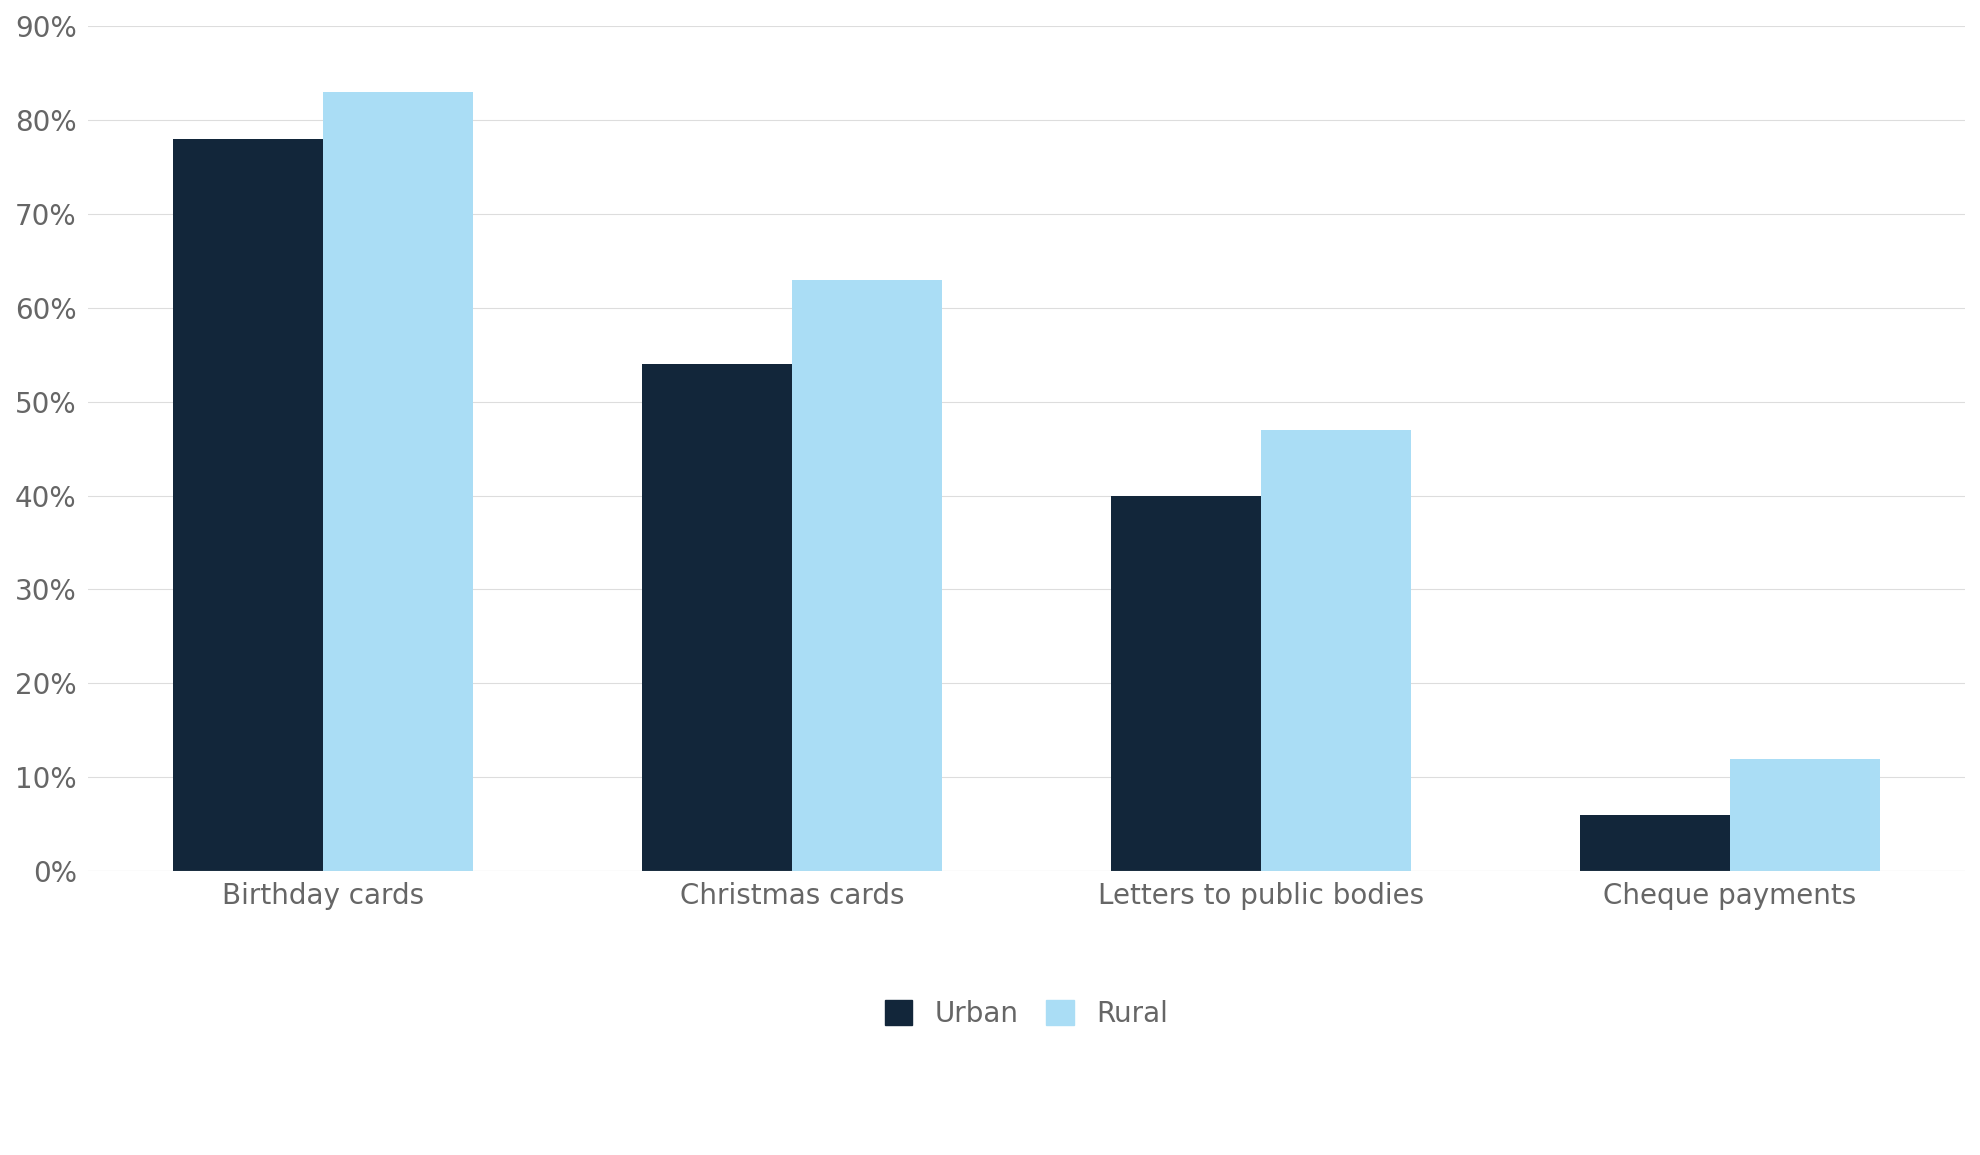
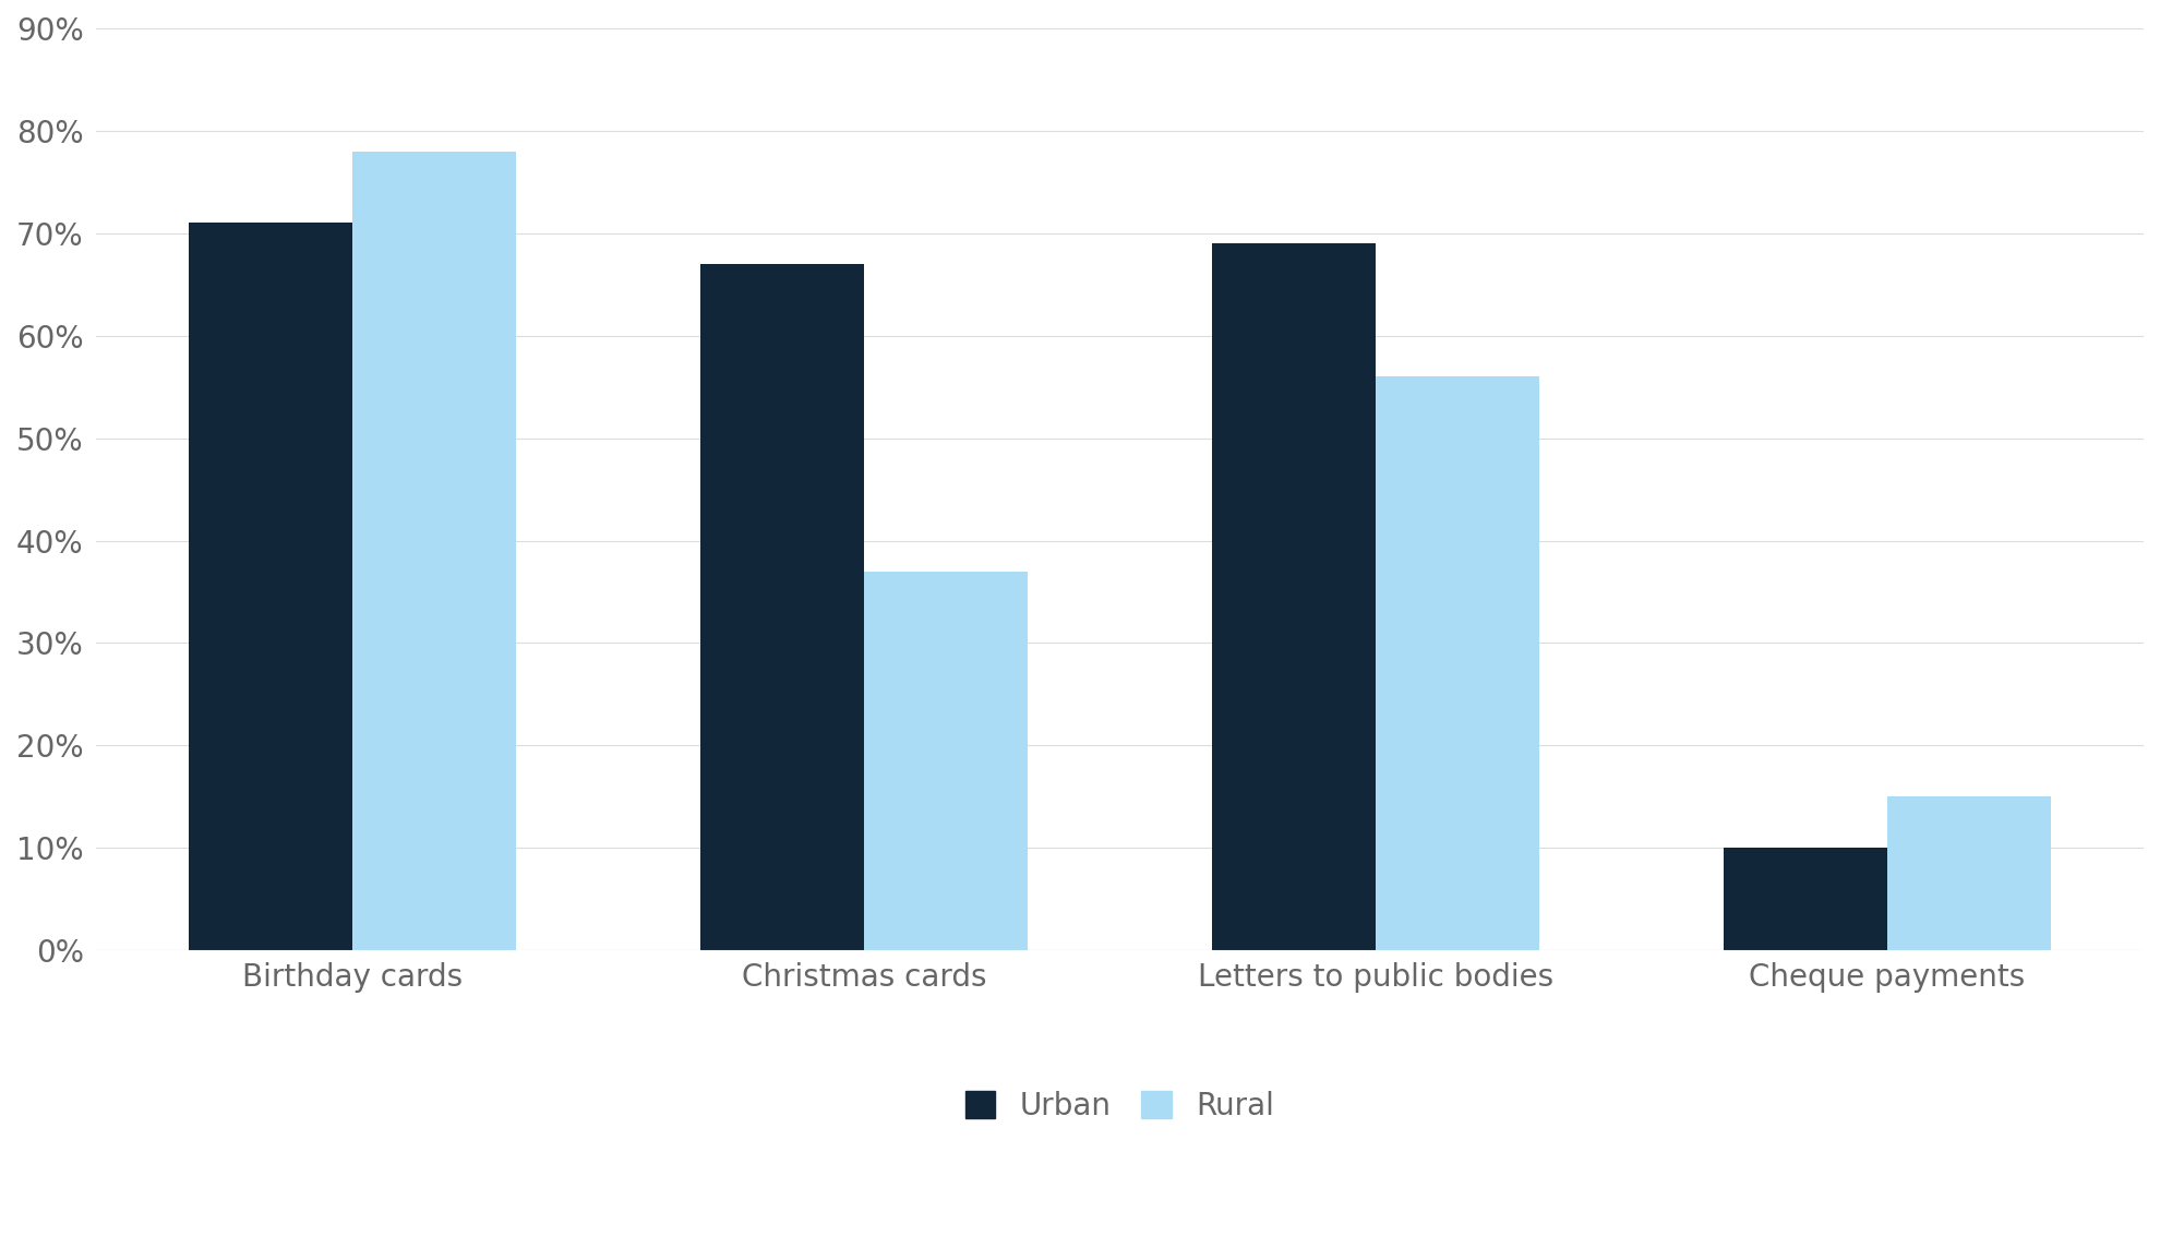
Urban/Birthday cards: 78% -> 71%
Rural/Birthday cards: 83% -> 78%
Urban/Christmas cards: 54% -> 67%
Rural/Christmas cards: 63% -> 37%
Urban/Letters to public bodies: 40% -> 69%
Rural/Letters to public bodies: 47% -> 56%
Urban/Cheque payments: 6% -> 10%
Rural/Cheque payments: 12% -> 15%
